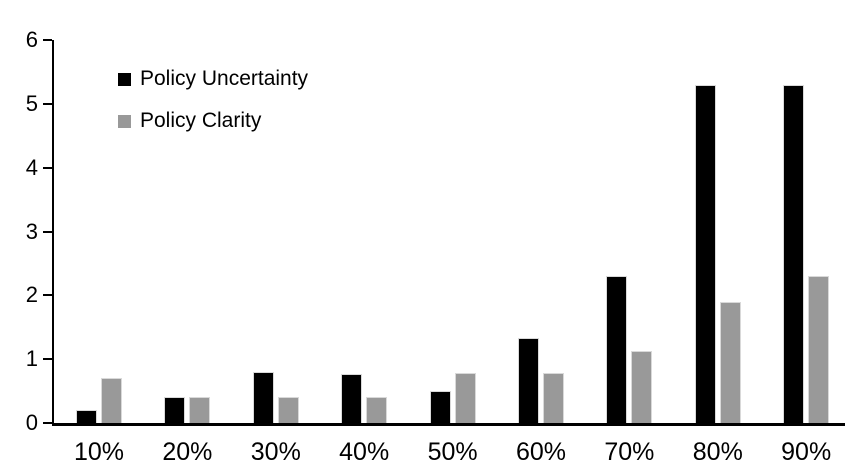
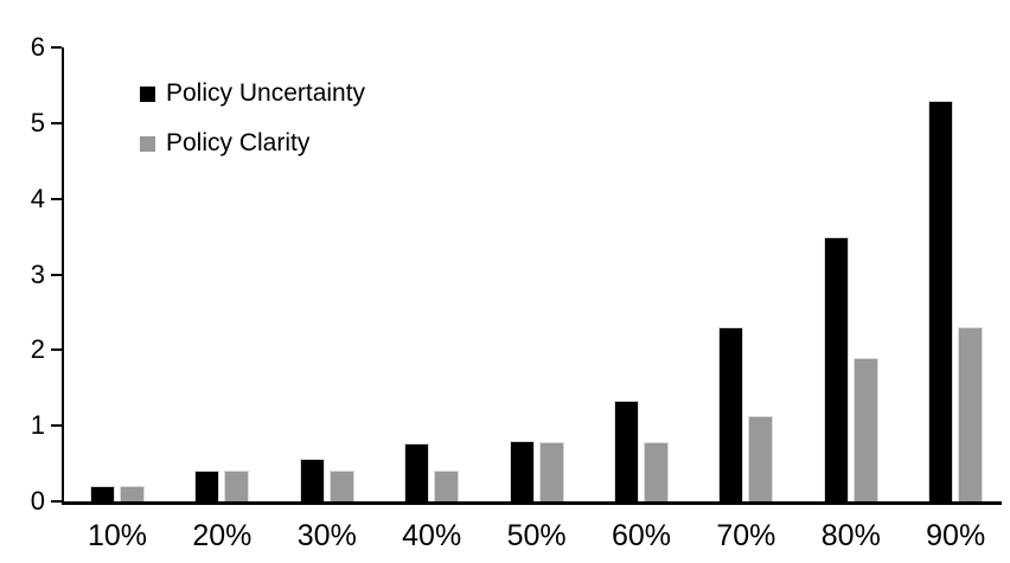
Policy Clarity/10%: 0.7 -> 0.2
Policy Uncertainty/30%: 0.8 -> 0.6
Policy Uncertainty/50%: 0.5 -> 0.8
Policy Uncertainty/80%: 5.3 -> 3.5
